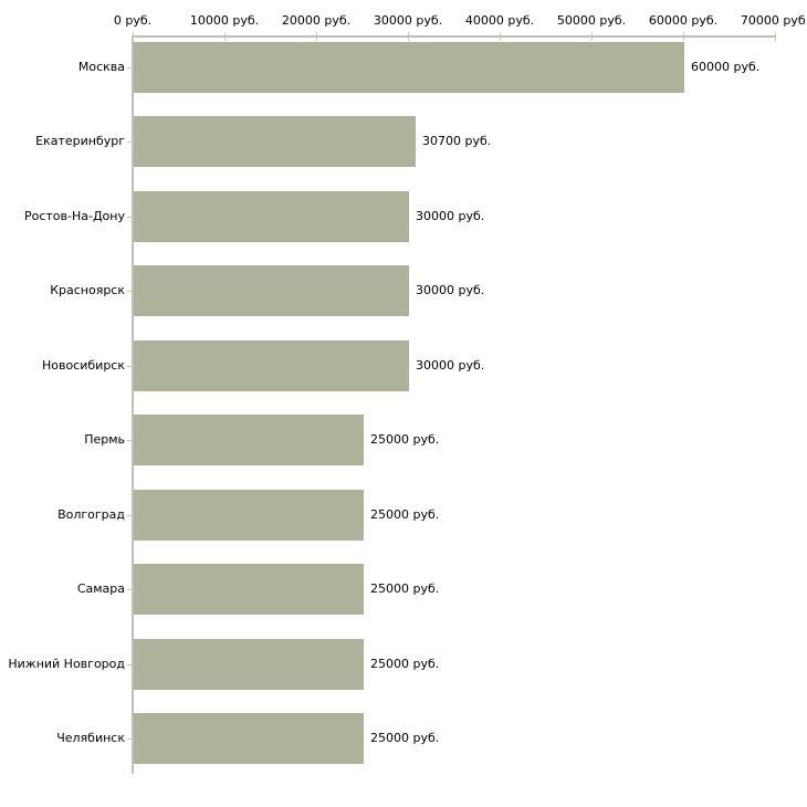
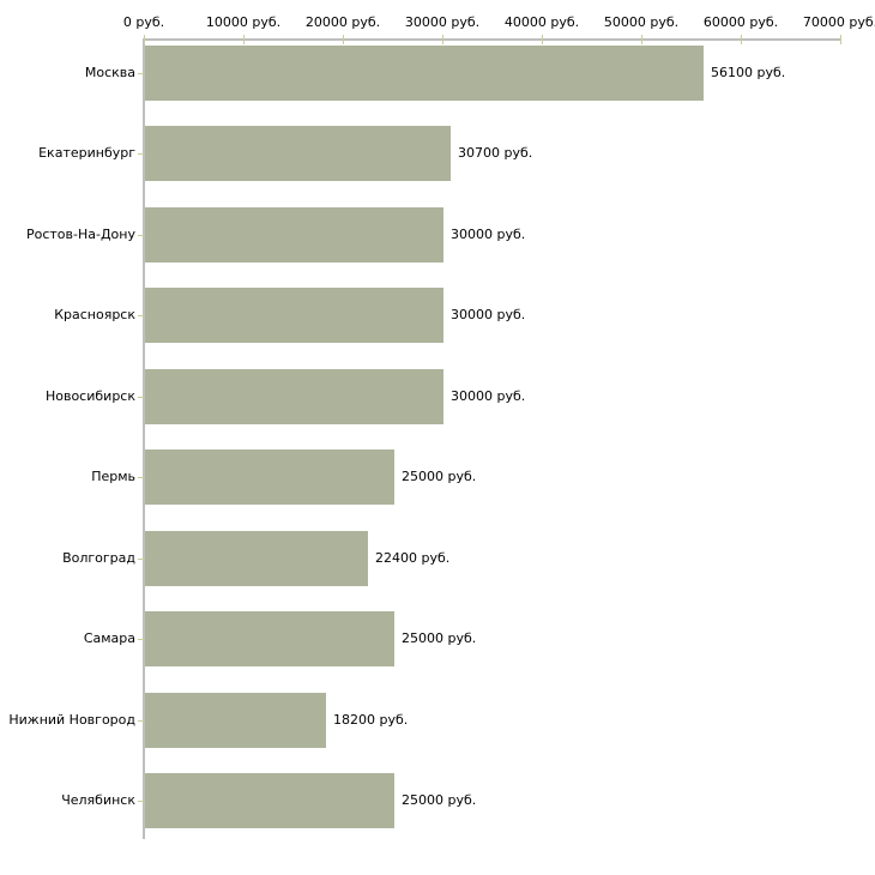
Москва: 60000 -> 56100
Волгоград: 25000 -> 22400
Нижний Новгород: 25000 -> 18200
